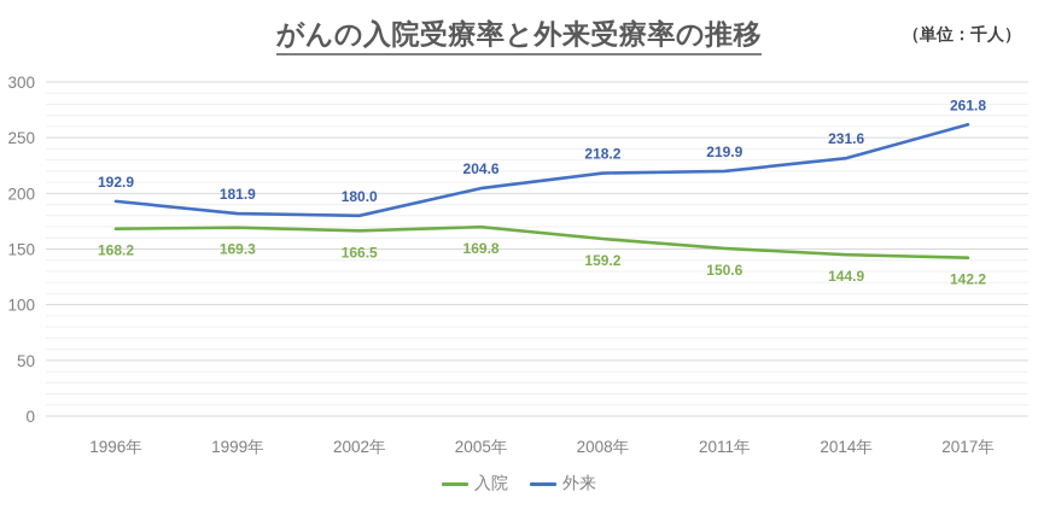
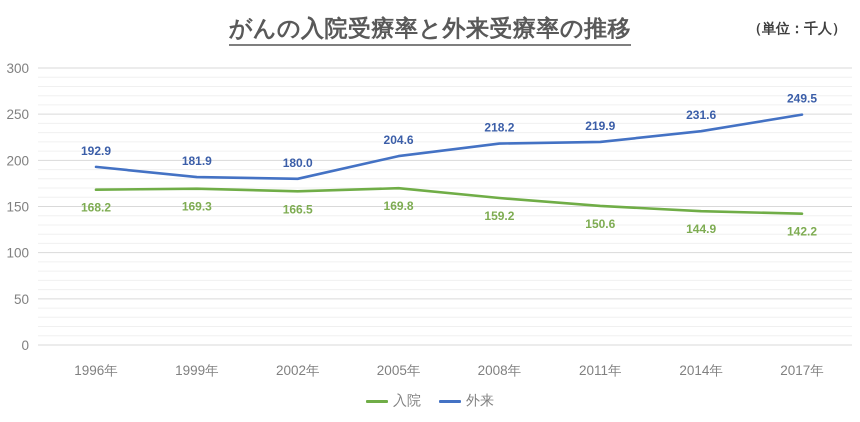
外来/2017年: 261.8 -> 249.5
